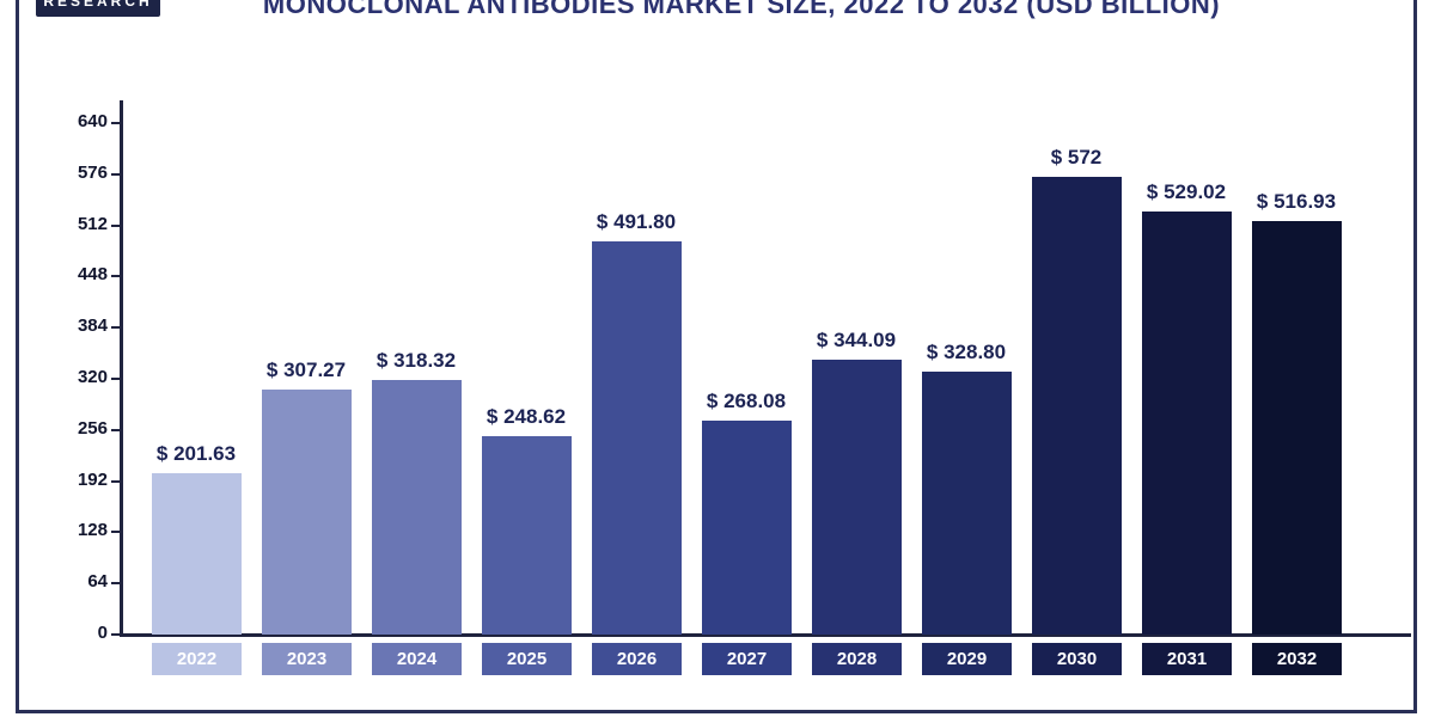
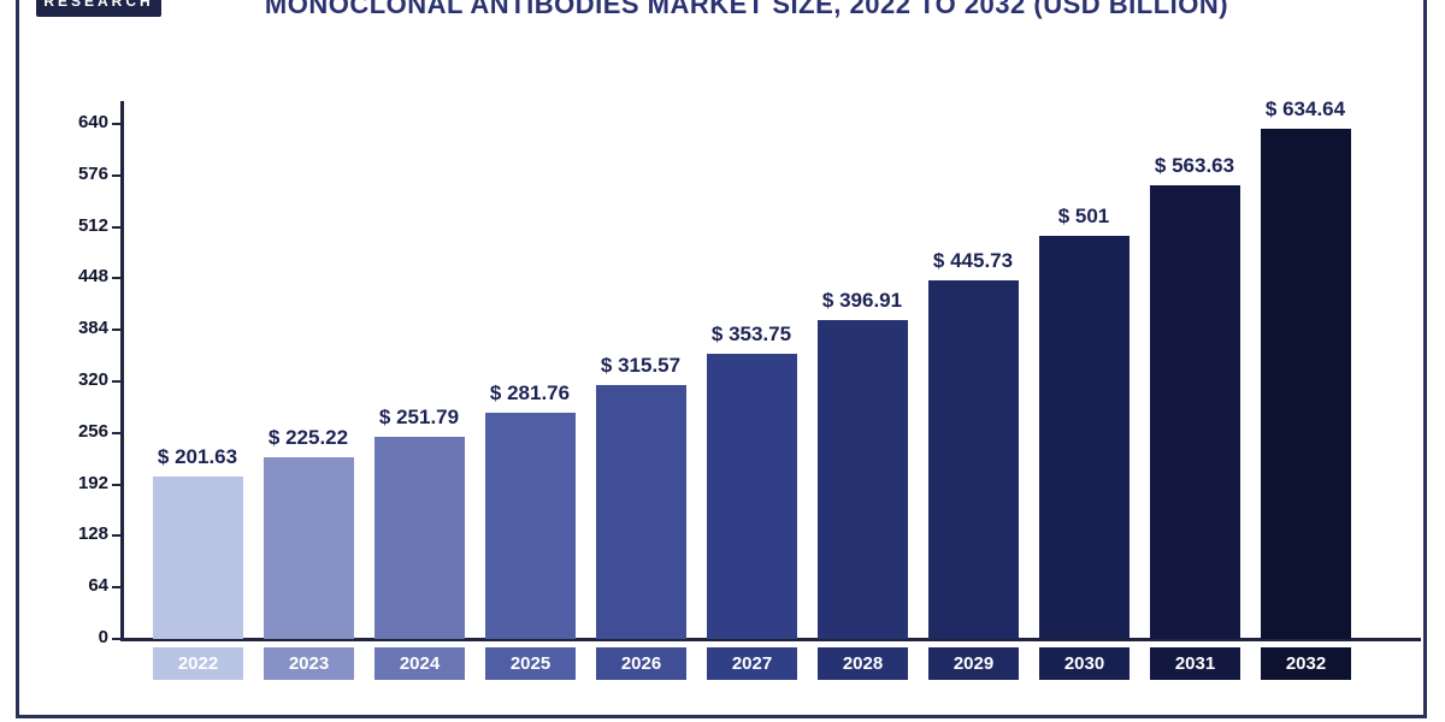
2023: 307.27 -> 225.22
2024: 318.32 -> 251.79
2025: 248.62 -> 281.76
2026: 491.80 -> 315.57
2027: 268.08 -> 353.75
2028: 344.09 -> 396.91
2029: 328.80 -> 445.73
2030: 572 -> 501
2031: 529.02 -> 563.63
2032: 516.93 -> 634.64
